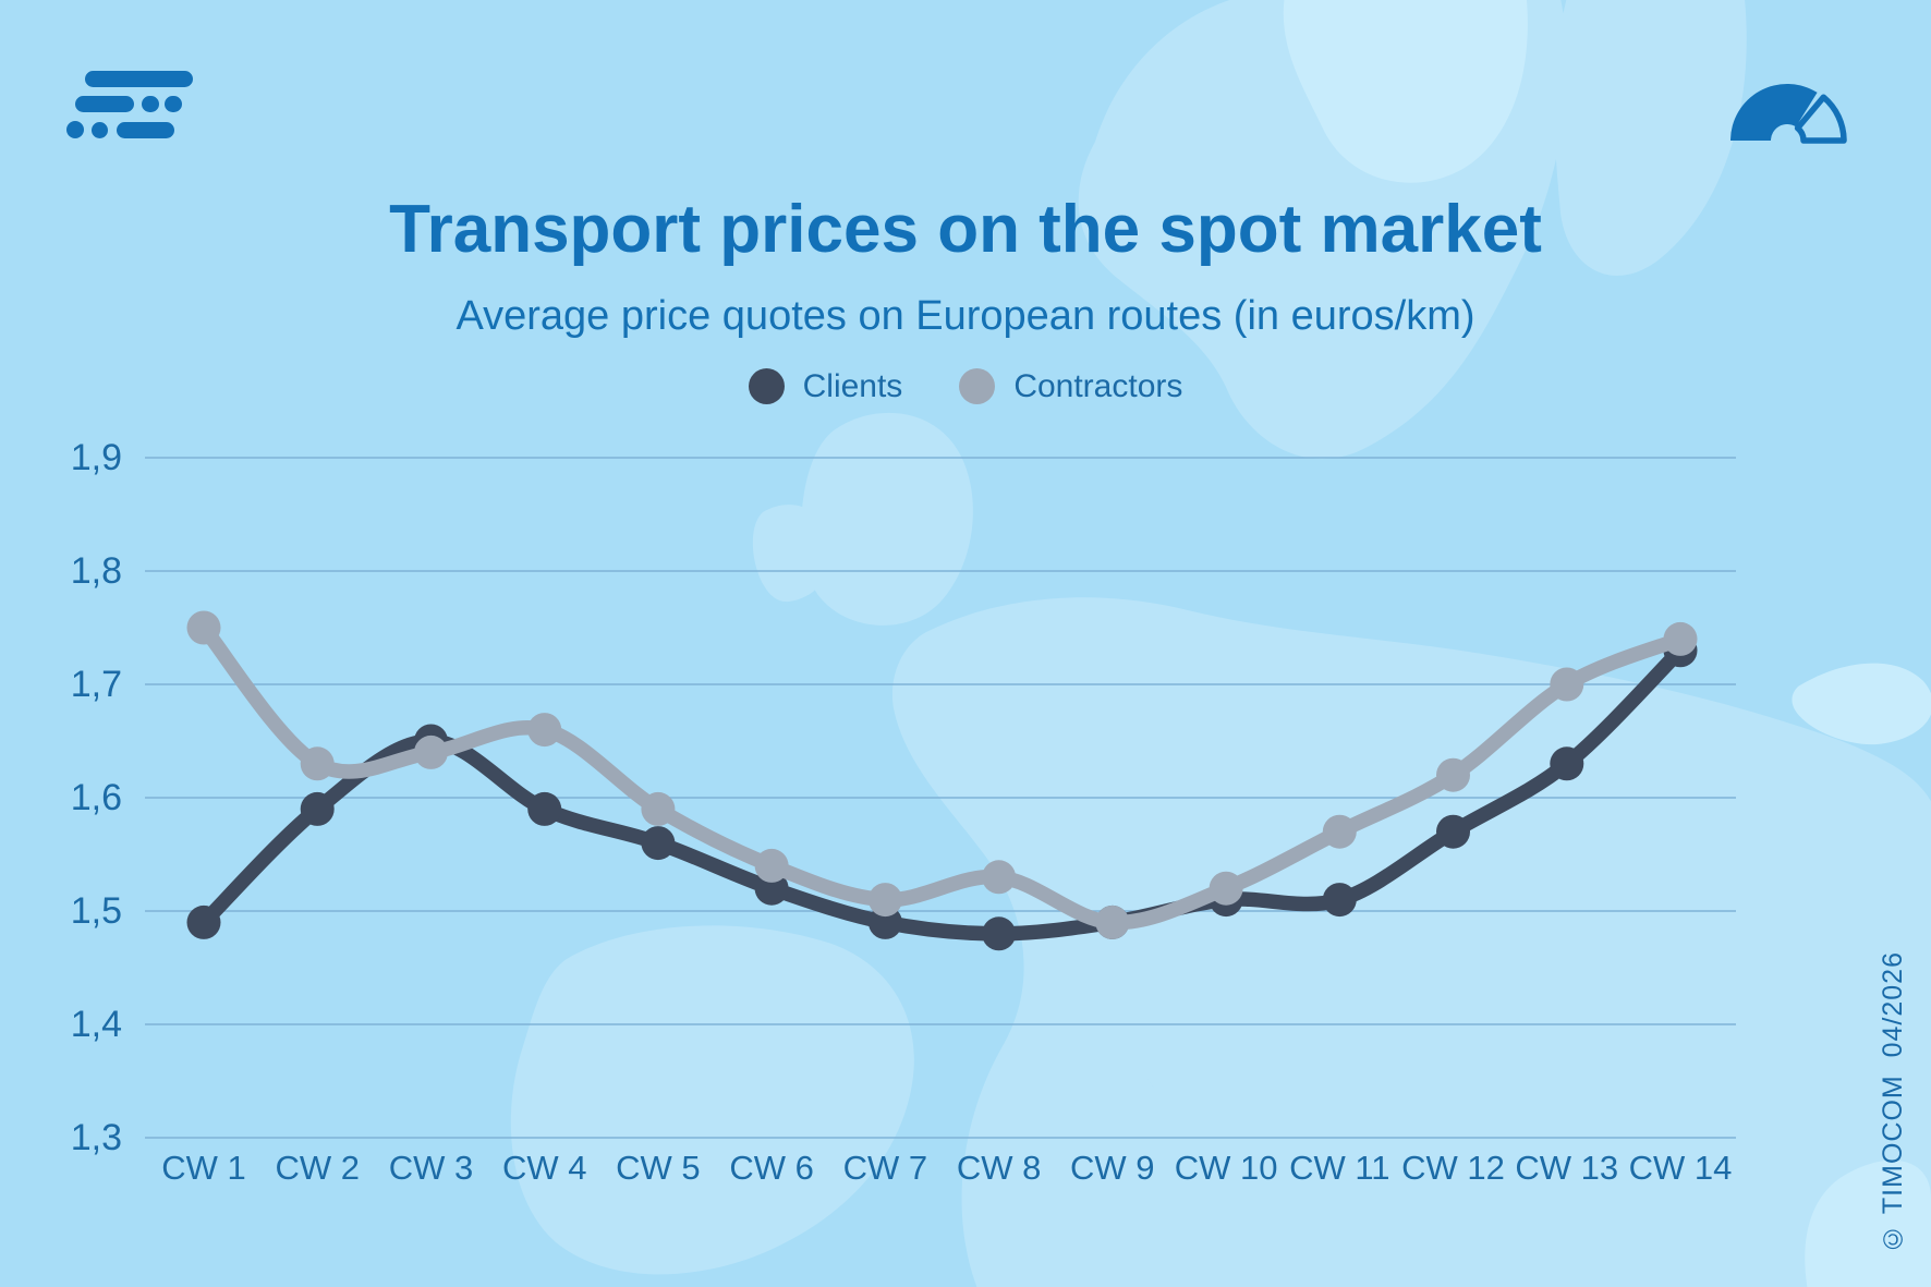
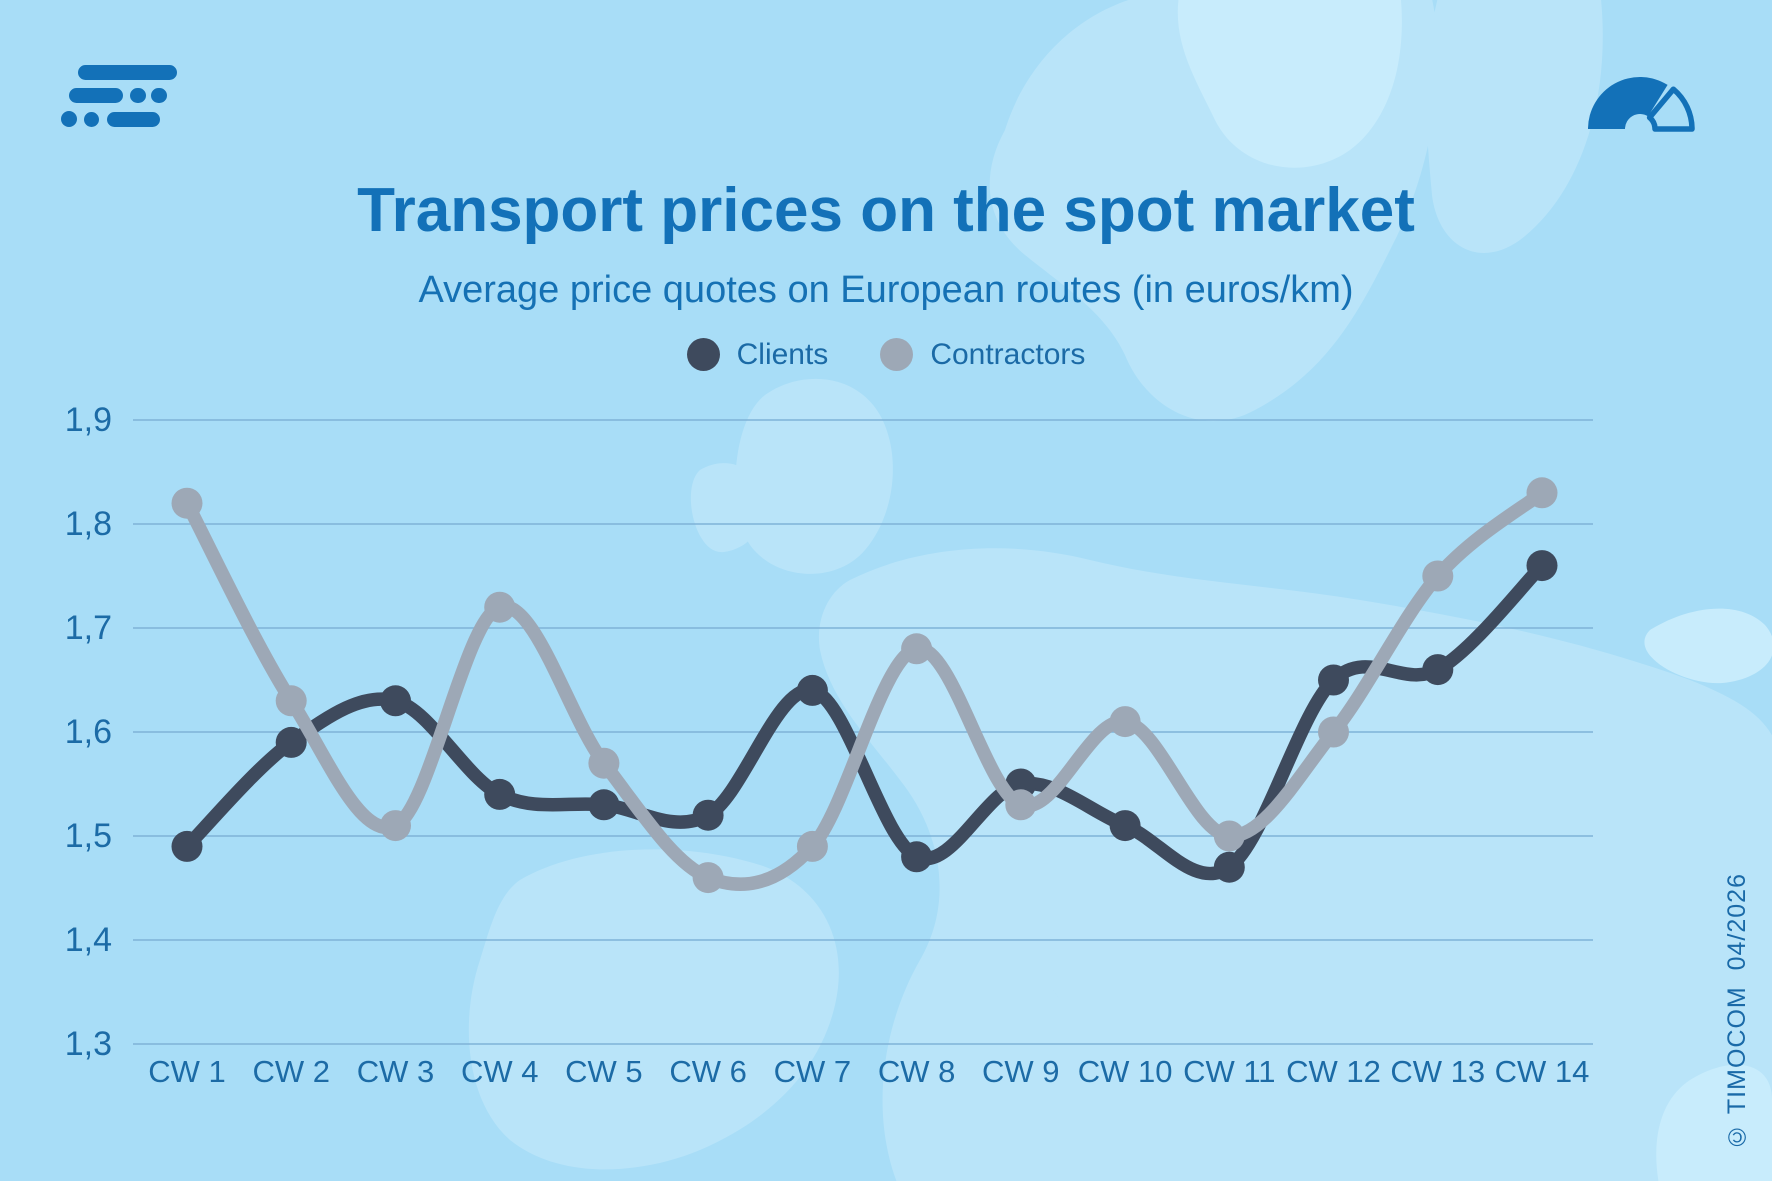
Contractors/CW 1: 1,75 -> 1,82
Clients/CW 3: 1,65 -> 1,63
Contractors/CW 3: 1,64 -> 1,51
Clients/CW 4: 1,59 -> 1,54
Contractors/CW 4: 1,66 -> 1,72
Clients/CW 5: 1,56 -> 1,53
Contractors/CW 5: 1,59 -> 1,57
Contractors/CW 6: 1,54 -> 1,46
Clients/CW 7: 1,49 -> 1,64
Contractors/CW 7: 1,51 -> 1,49
Contractors/CW 8: 1,53 -> 1,68
Clients/CW 9: 1,49 -> 1,55
Contractors/CW 9: 1,49 -> 1,53
Contractors/CW 10: 1,52 -> 1,61
Clients/CW 11: 1,51 -> 1,47
Contractors/CW 11: 1,57 -> 1,50
Clients/CW 12: 1,57 -> 1,65
Contractors/CW 12: 1,62 -> 1,60
Clients/CW 13: 1,63 -> 1,66
Contractors/CW 13: 1,70 -> 1,75
Clients/CW 14: 1,73 -> 1,76
Contractors/CW 14: 1,74 -> 1,83
